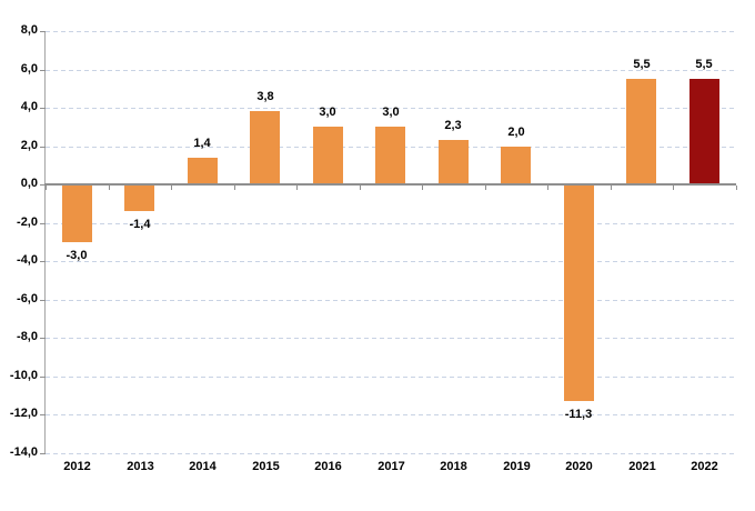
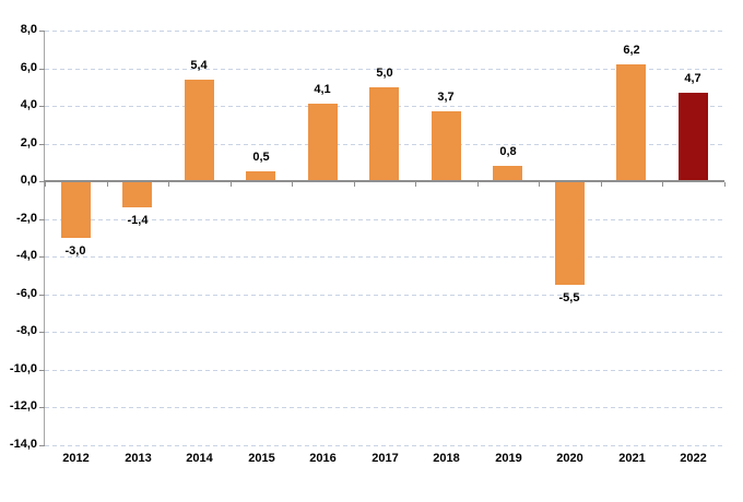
2014: 1,4 -> 5,4
2015: 3,8 -> 0,5
2016: 3,0 -> 4,1
2017: 3,0 -> 5,0
2018: 2,3 -> 3,7
2019: 2,0 -> 0,8
2020: -11,3 -> -5,5
2021: 5,5 -> 6,2
2022: 5,5 -> 4,7
